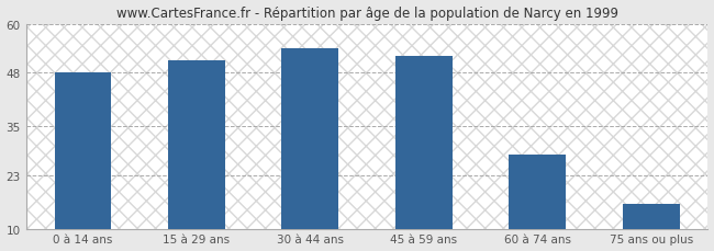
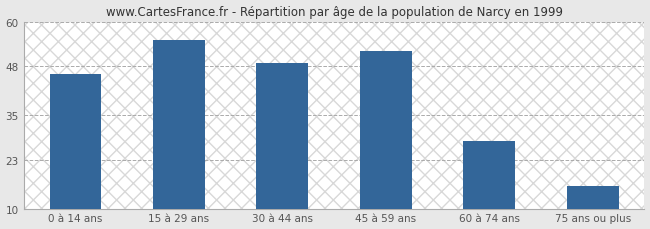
0 à 14 ans: 48 -> 46
15 à 29 ans: 51 -> 55
30 à 44 ans: 54 -> 49
